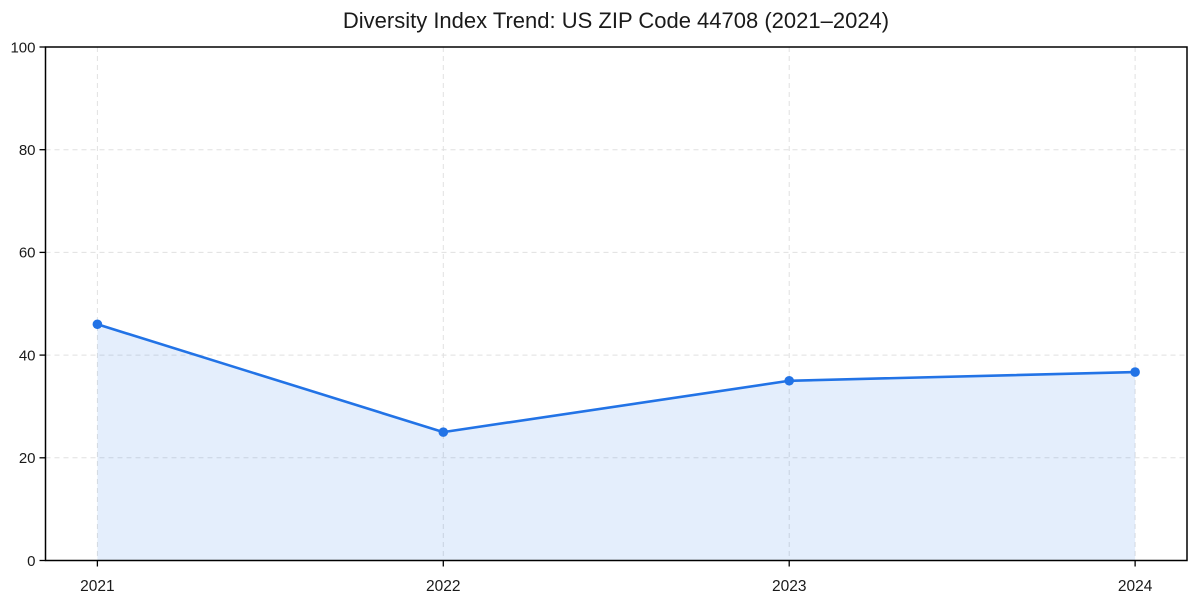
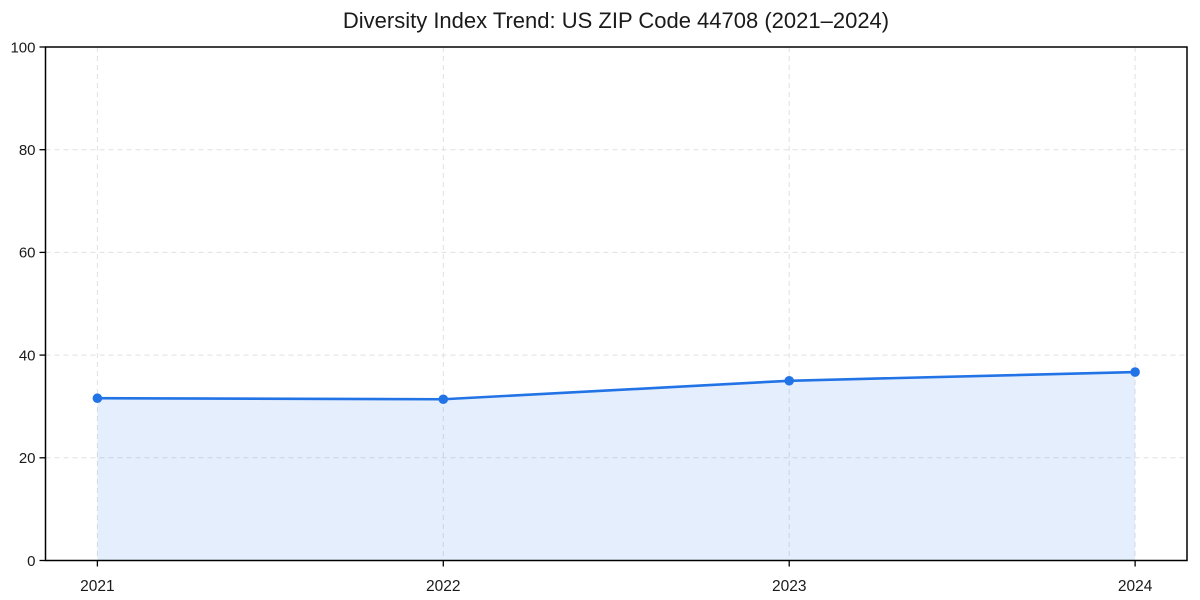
2021: 46 -> 32
2022: 25 -> 31
